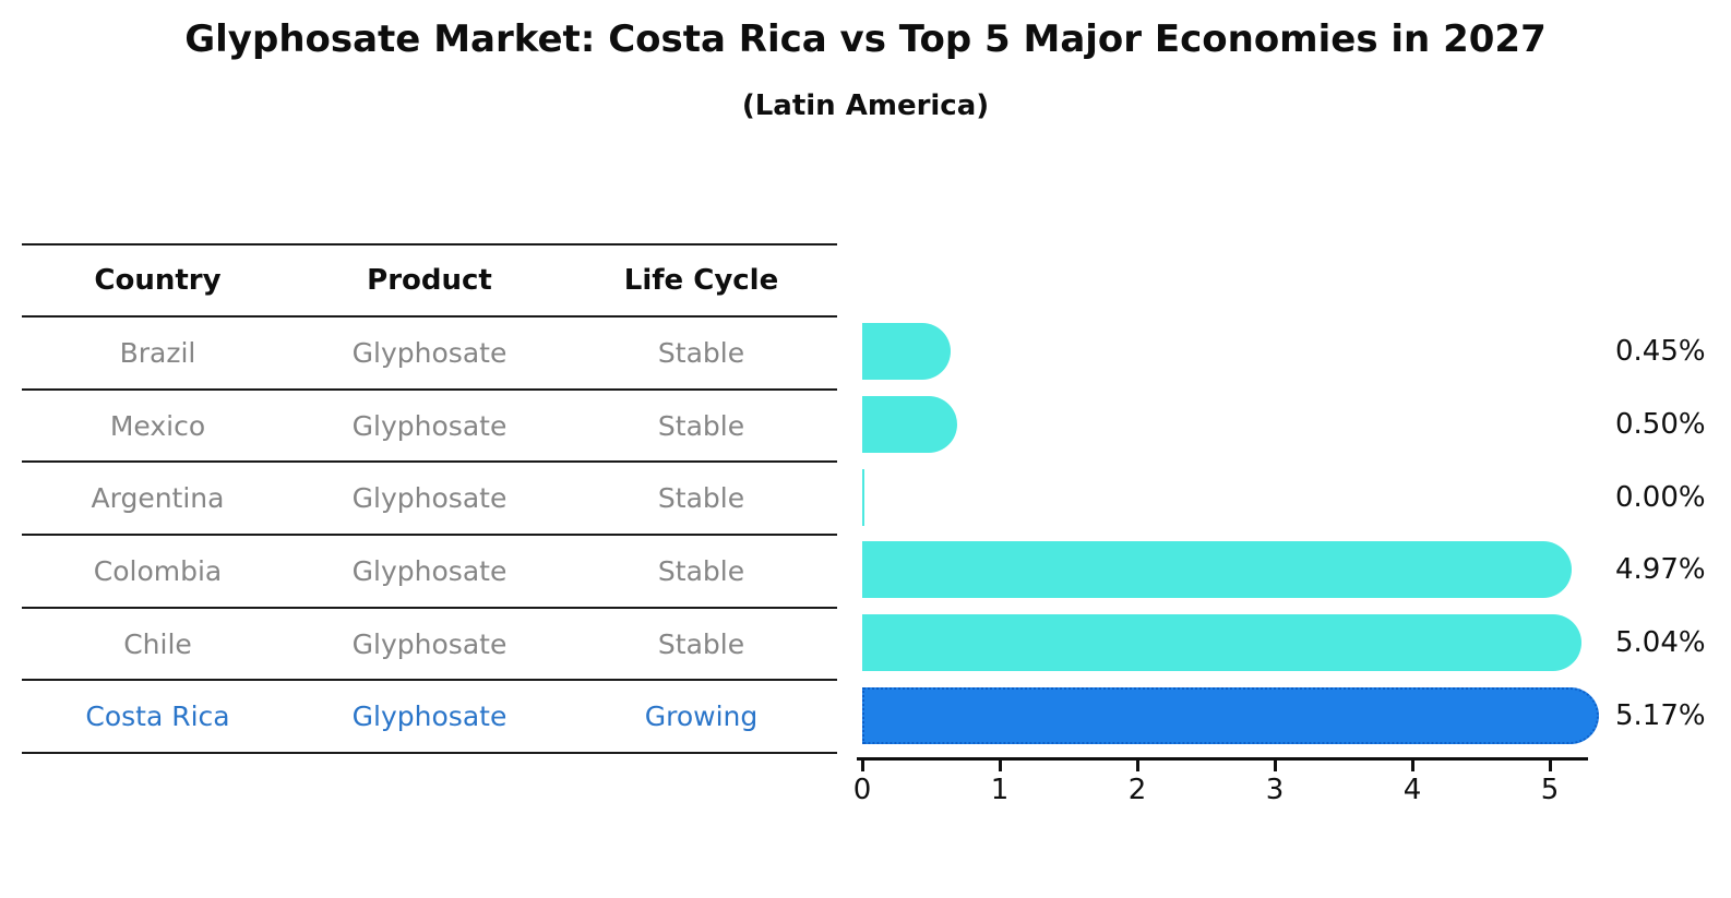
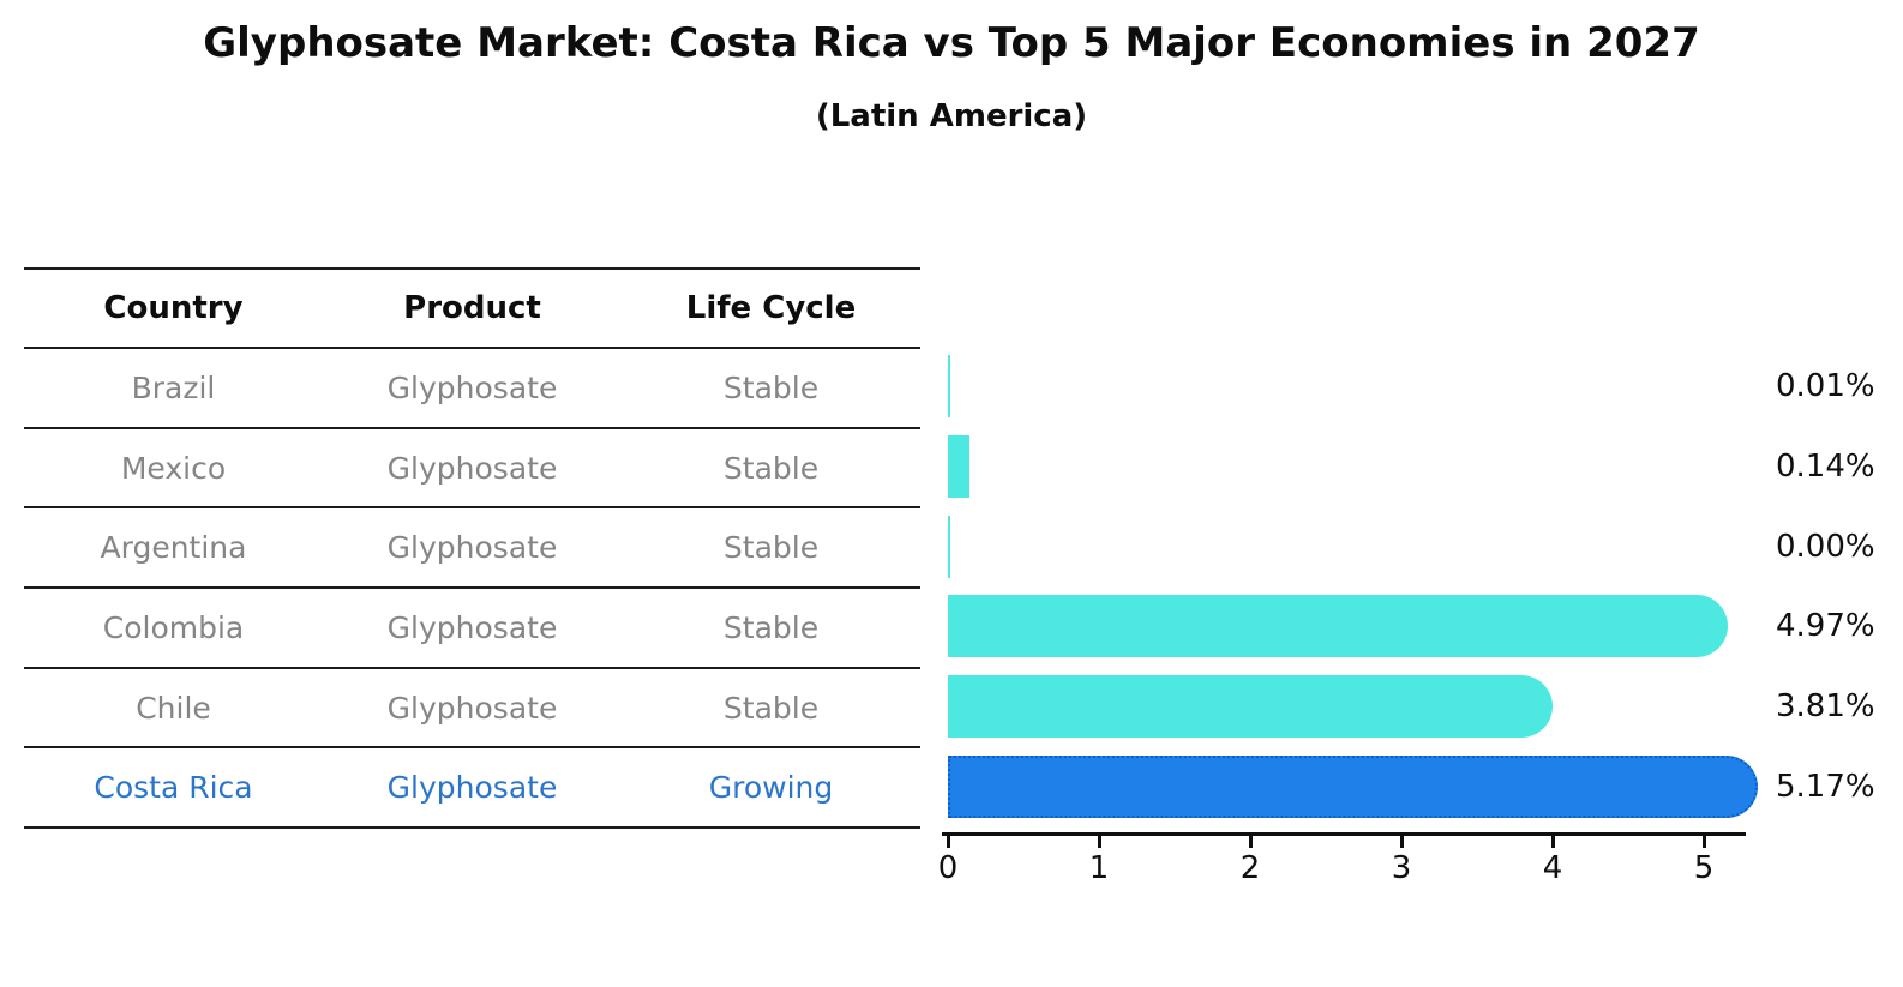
Brazil: 0.45% -> 0.01%
Mexico: 0.50% -> 0.14%
Chile: 5.04% -> 3.81%
